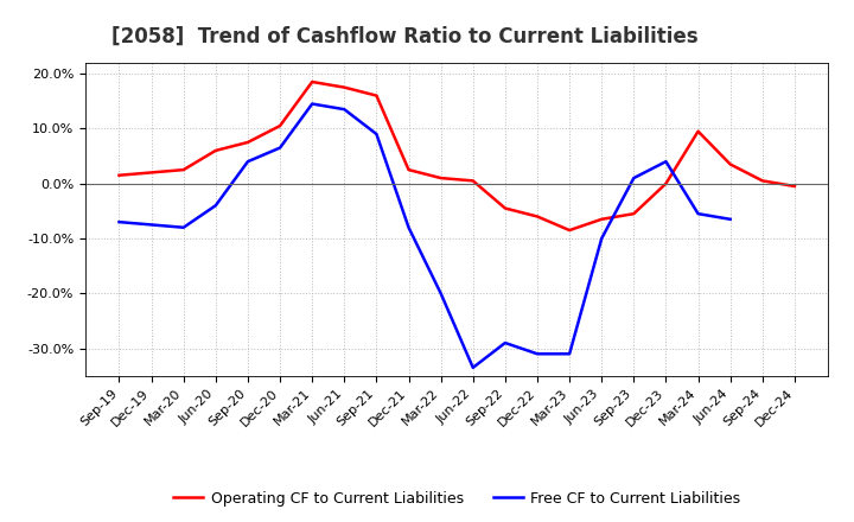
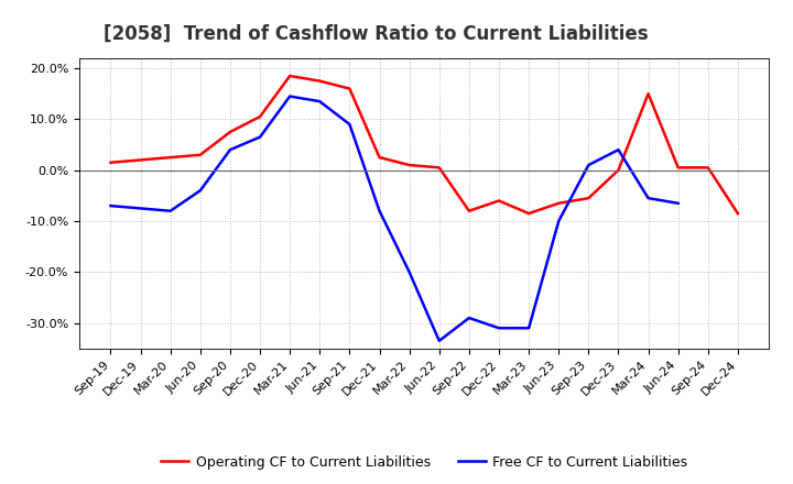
Operating CF to Current Liabilities/Jun-20: 6.0% -> 3.0%
Operating CF to Current Liabilities/Sep-22: -4.5% -> -8.0%
Operating CF to Current Liabilities/Mar-24: 9.5% -> 15.0%
Operating CF to Current Liabilities/Jun-24: 3.5% -> 0.5%
Operating CF to Current Liabilities/Dec-24: -0.5% -> -8.5%
